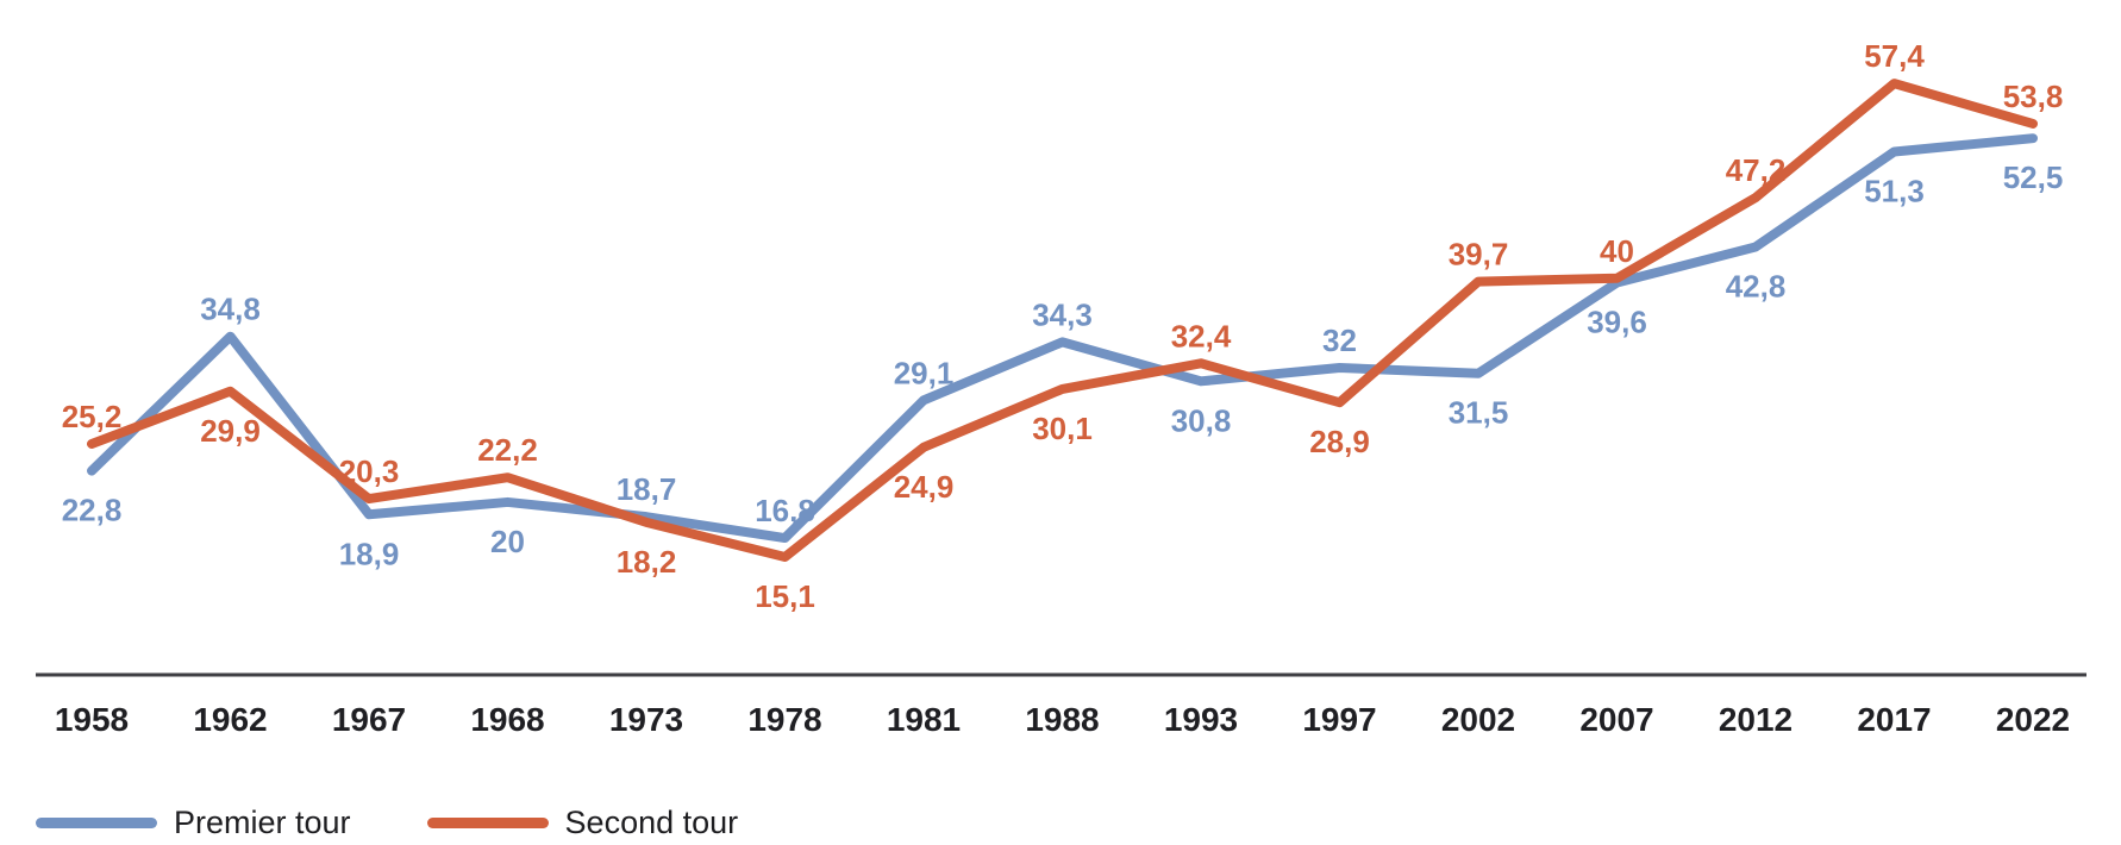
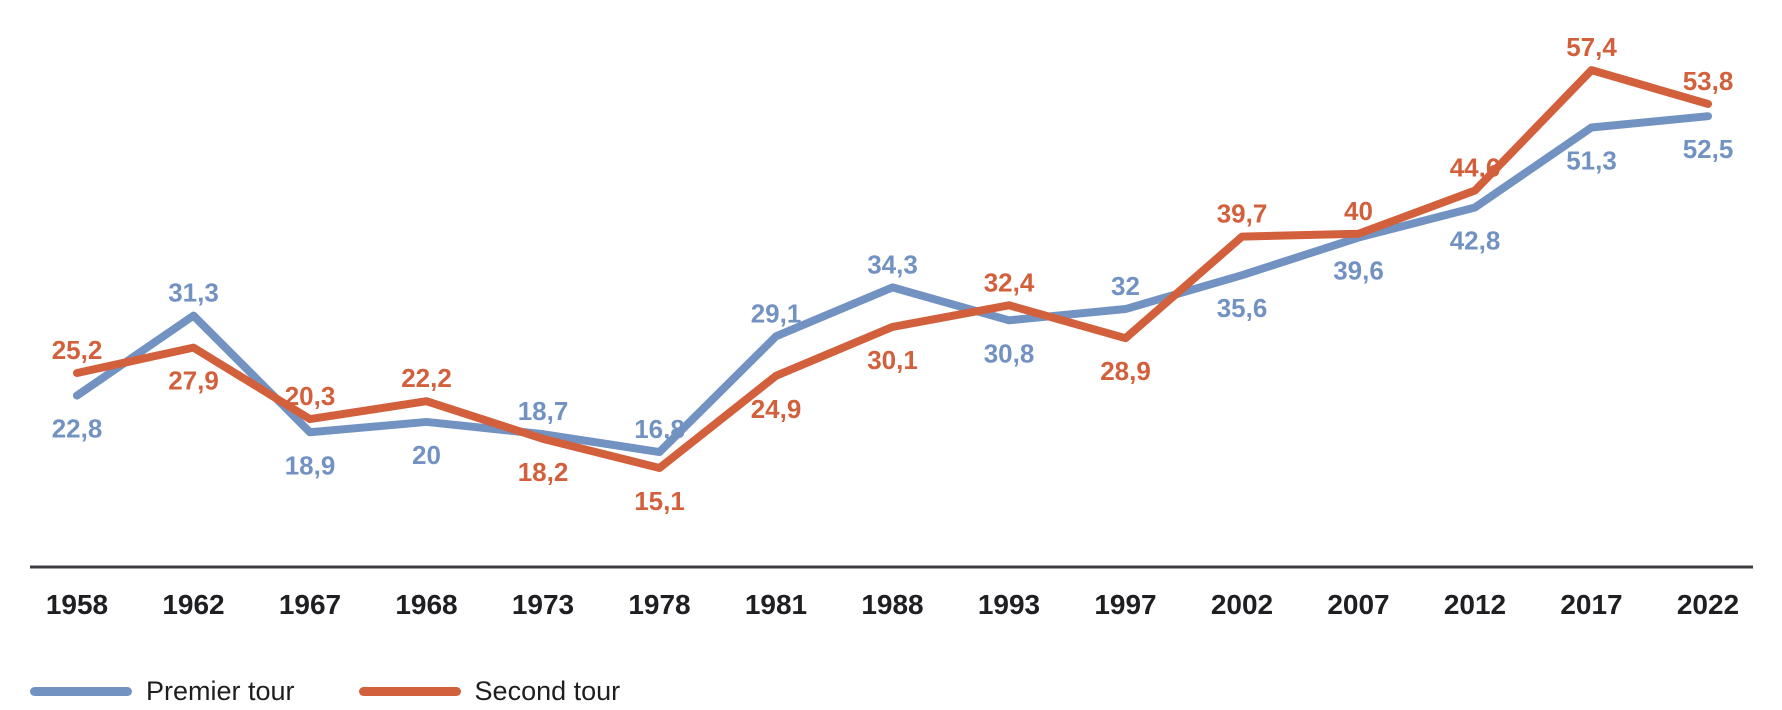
Premier tour/1962: 34,8 -> 31,3
Second tour/1962: 29,9 -> 27,9
Premier tour/2002: 31,5 -> 35,6
Second tour/2012: 47,2 -> 44,6
